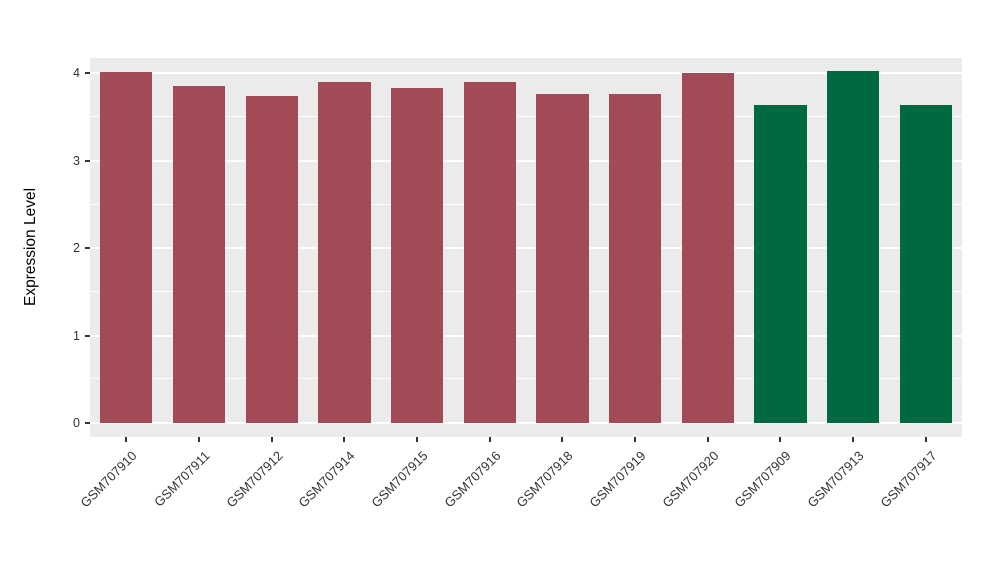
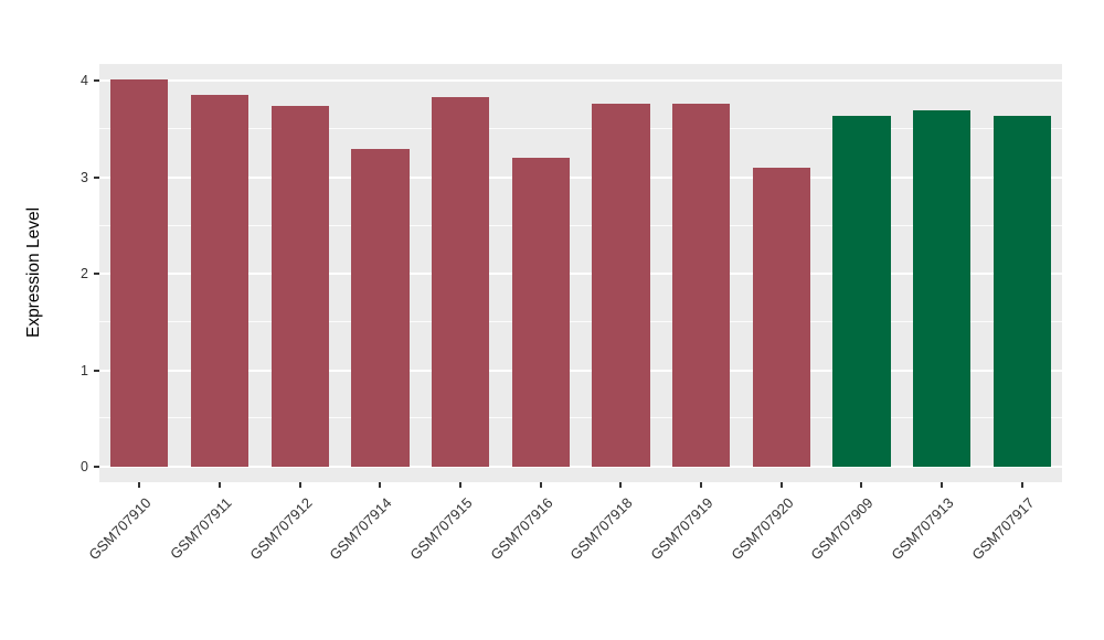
GSM707914: 3.9 -> 3.3
GSM707916: 3.9 -> 3.2
GSM707920: 4.0 -> 3.1
GSM707913: 4.0 -> 3.7
